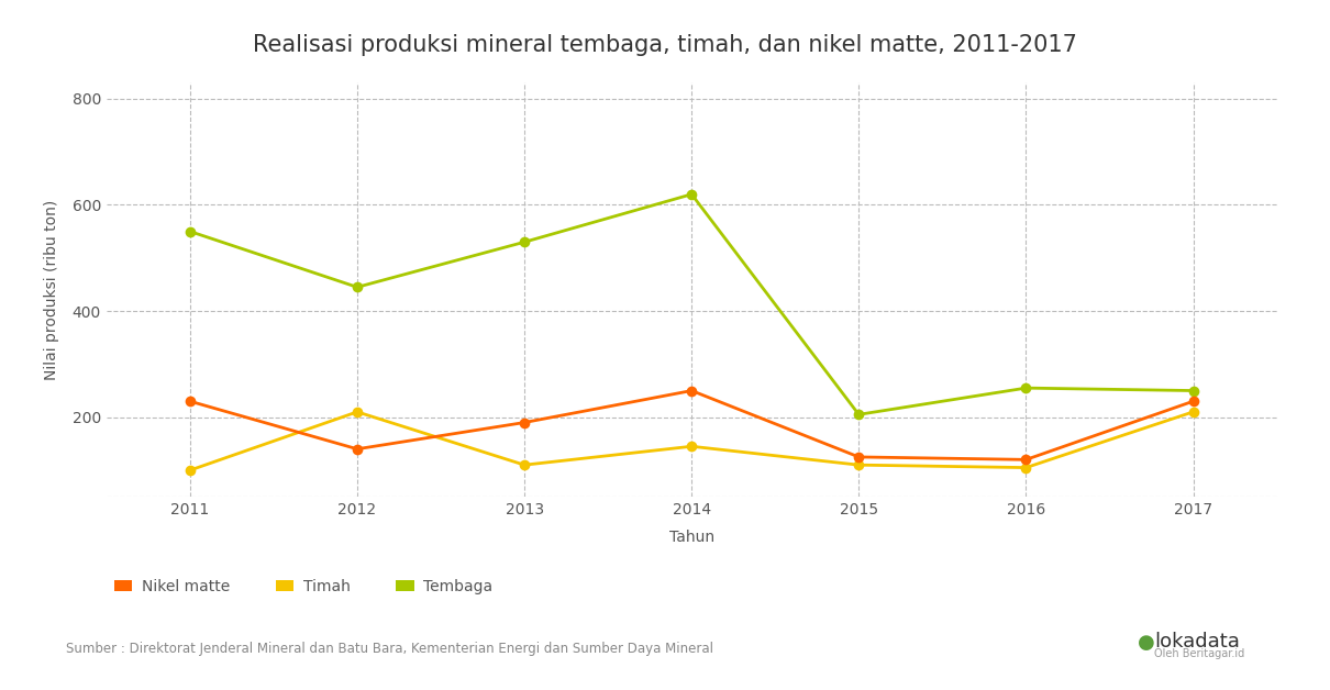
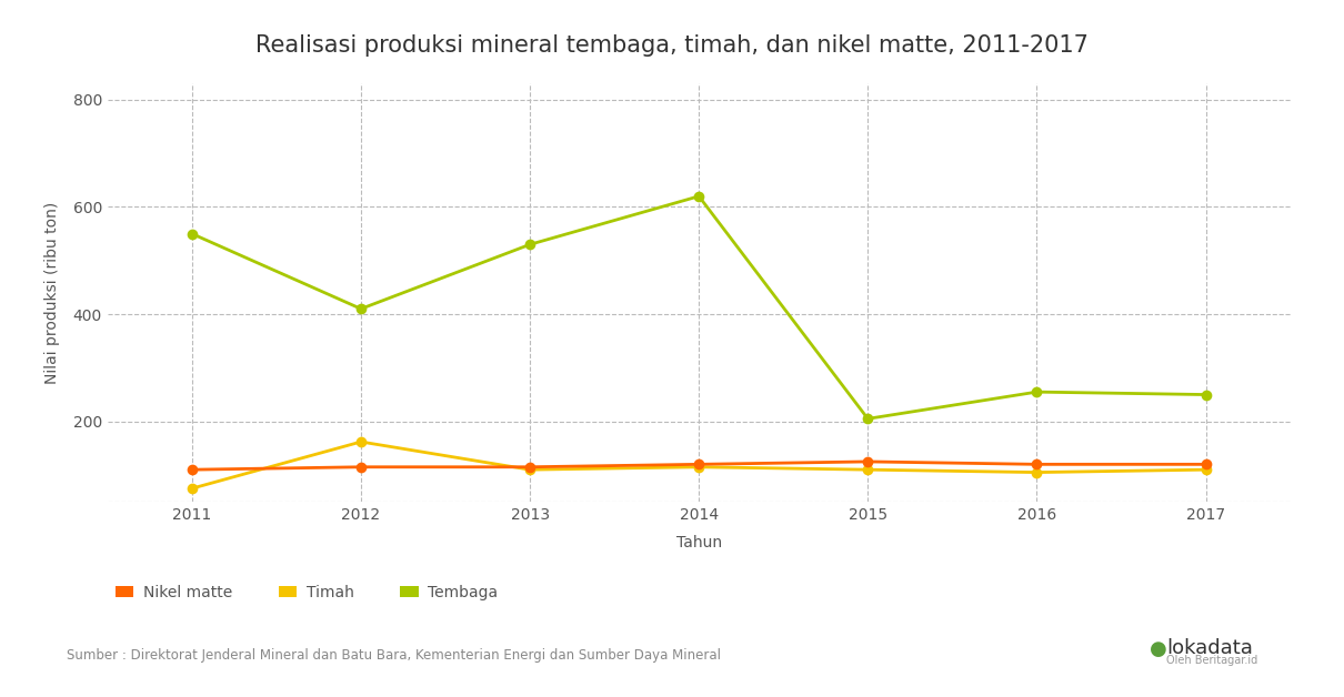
Timah/2011: 100 -> 75
Nikel matte/2011: 230 -> 110
Tembaga/2012: 445 -> 410
Timah/2012: 210 -> 162
Nikel matte/2012: 140 -> 115
Nikel matte/2013: 190 -> 115
Timah/2014: 145 -> 115
Nikel matte/2014: 250 -> 120
Timah/2017: 210 -> 110
Nikel matte/2017: 230 -> 120
